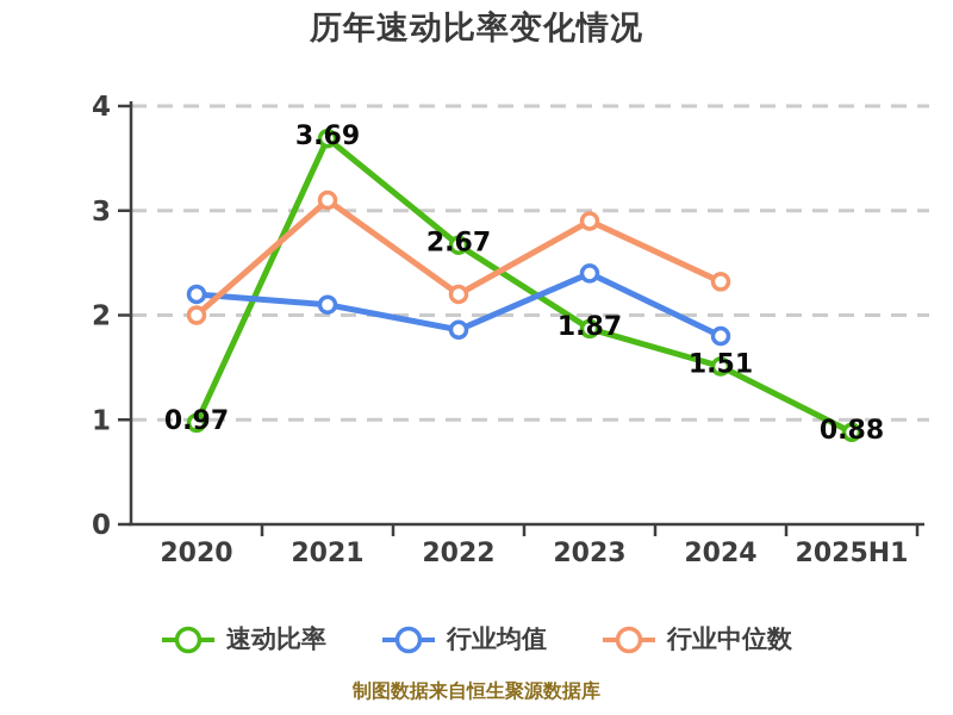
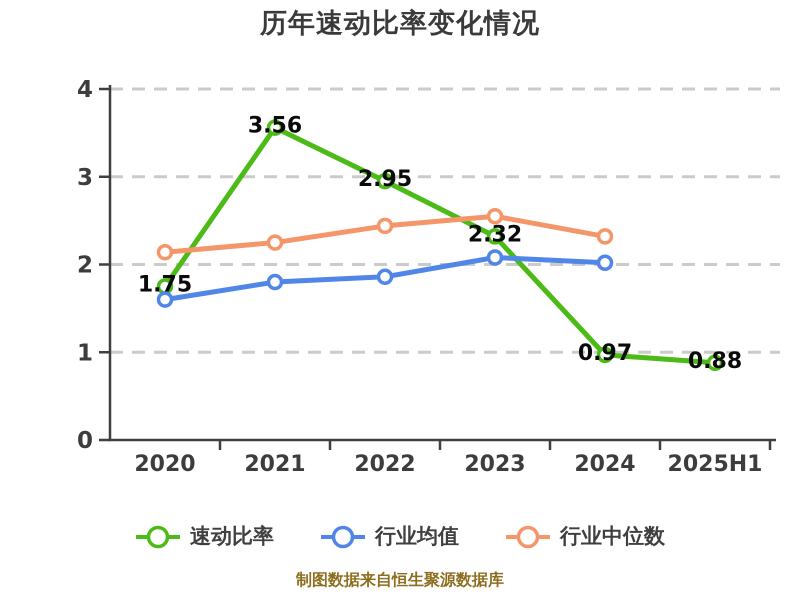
速动比率/2020: 0.97 -> 1.75
行业均值/2020: 2.2 -> 1.6
行业中位数/2020: 2.0 -> 2.1
速动比率/2021: 3.69 -> 3.56
行业均值/2021: 2.1 -> 1.8
行业中位数/2021: 3.1 -> 2.2
速动比率/2022: 2.67 -> 2.95
行业中位数/2022: 2.2 -> 2.4
速动比率/2023: 1.87 -> 2.32
行业均值/2023: 2.4 -> 2.1
行业中位数/2023: 2.9 -> 2.5
速动比率/2024: 1.51 -> 0.97
行业均值/2024: 1.8 -> 2.0
